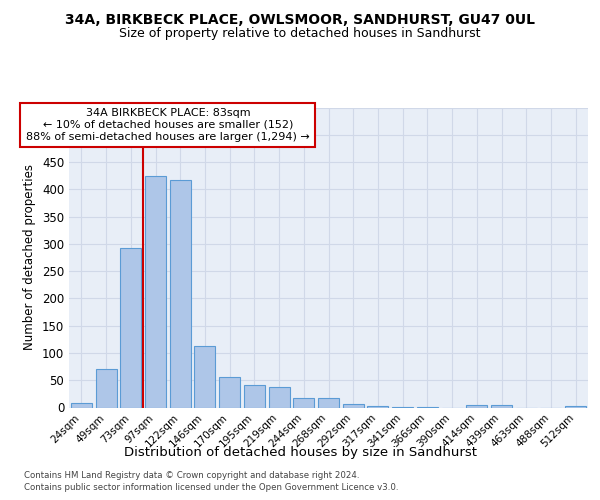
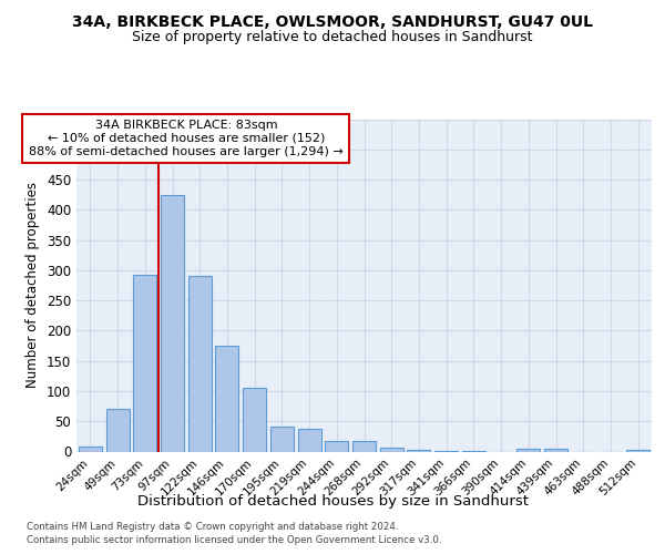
122sqm: 418 -> 290
146sqm: 112 -> 175
170sqm: 56 -> 105
